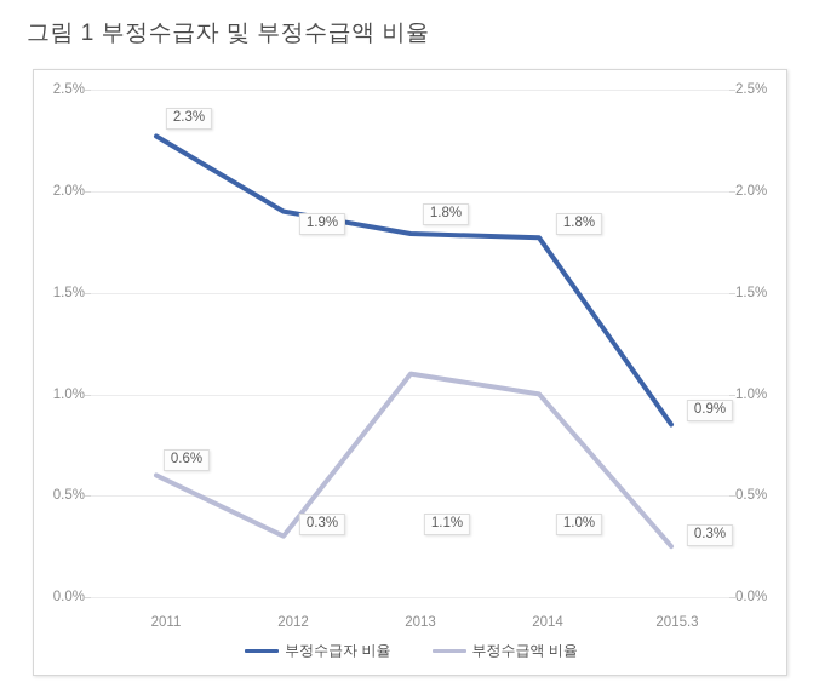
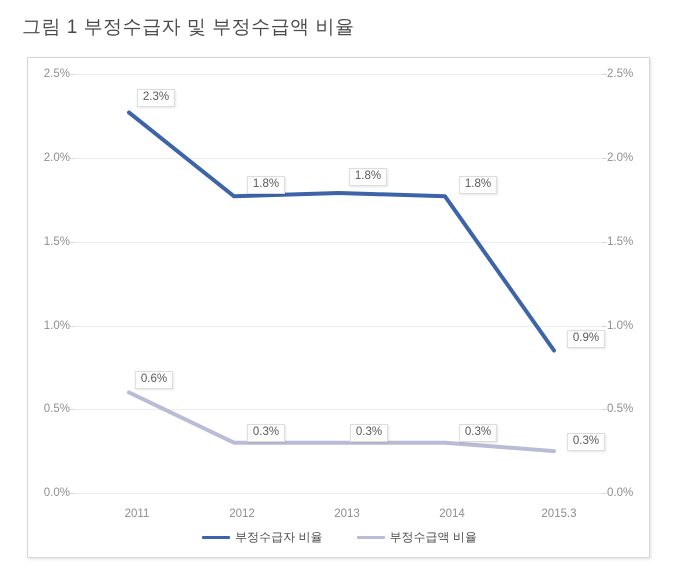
부정수급자 비율/2012: 1.9% -> 1.8%
부정수급액 비율/2013: 1.1% -> 0.3%
부정수급액 비율/2014: 1.0% -> 0.3%
